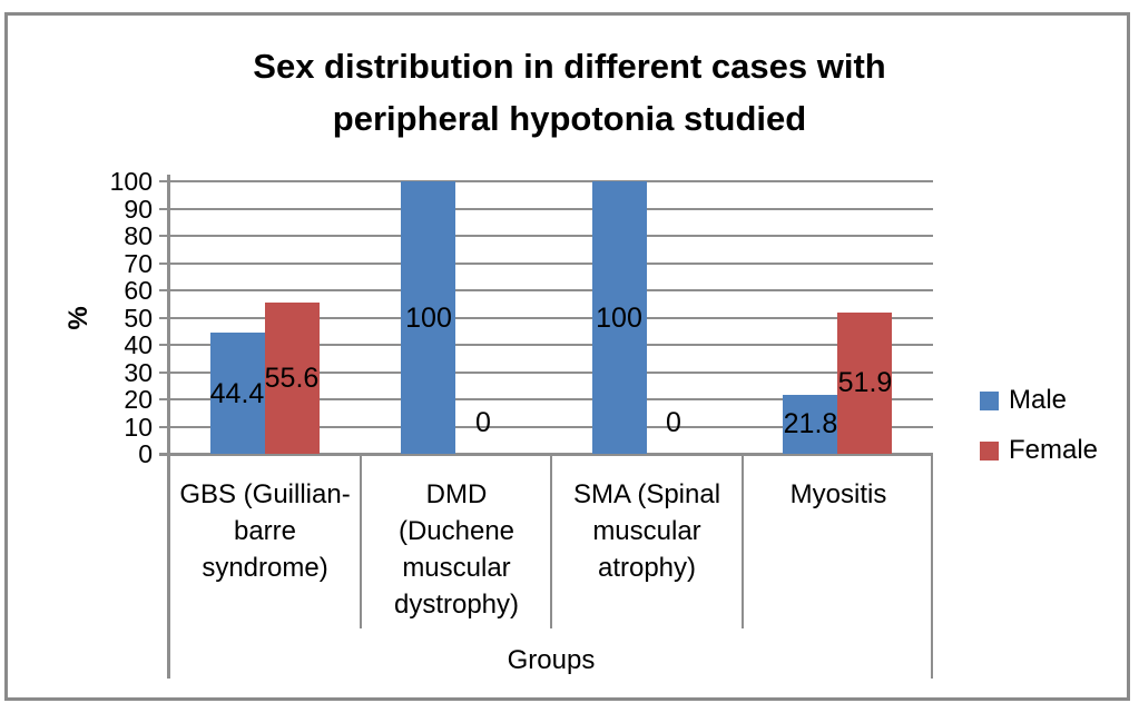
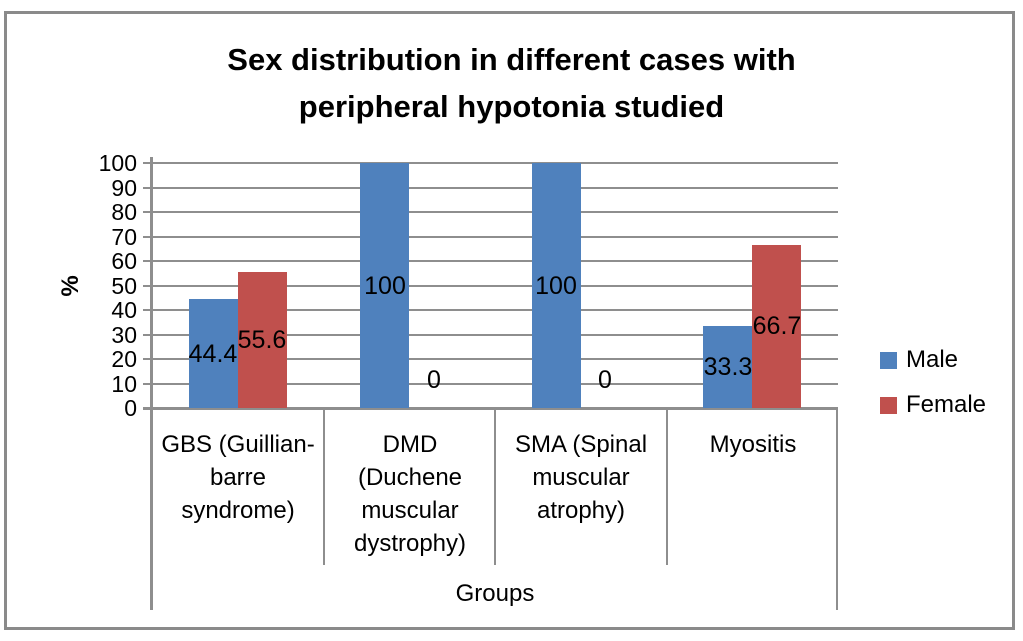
Male/Myositis: 21.8 -> 33.3
Female/Myositis: 51.9 -> 66.7
